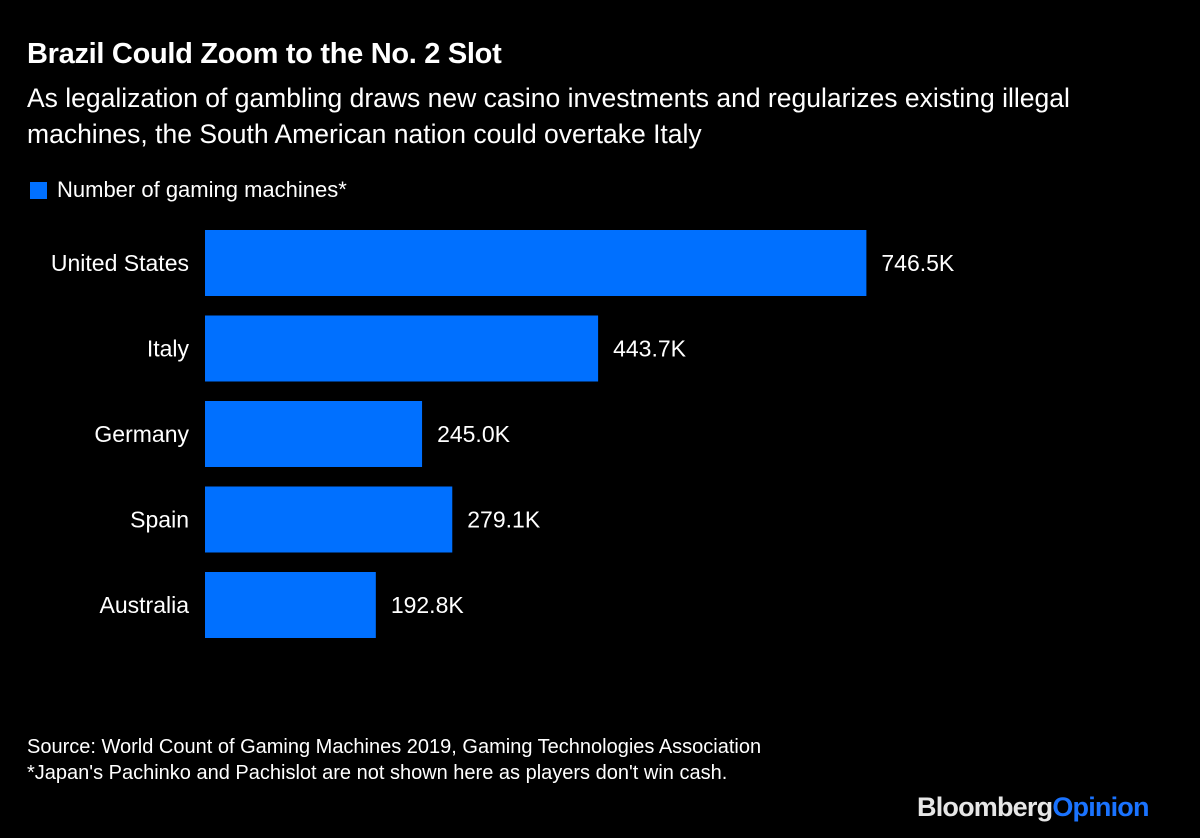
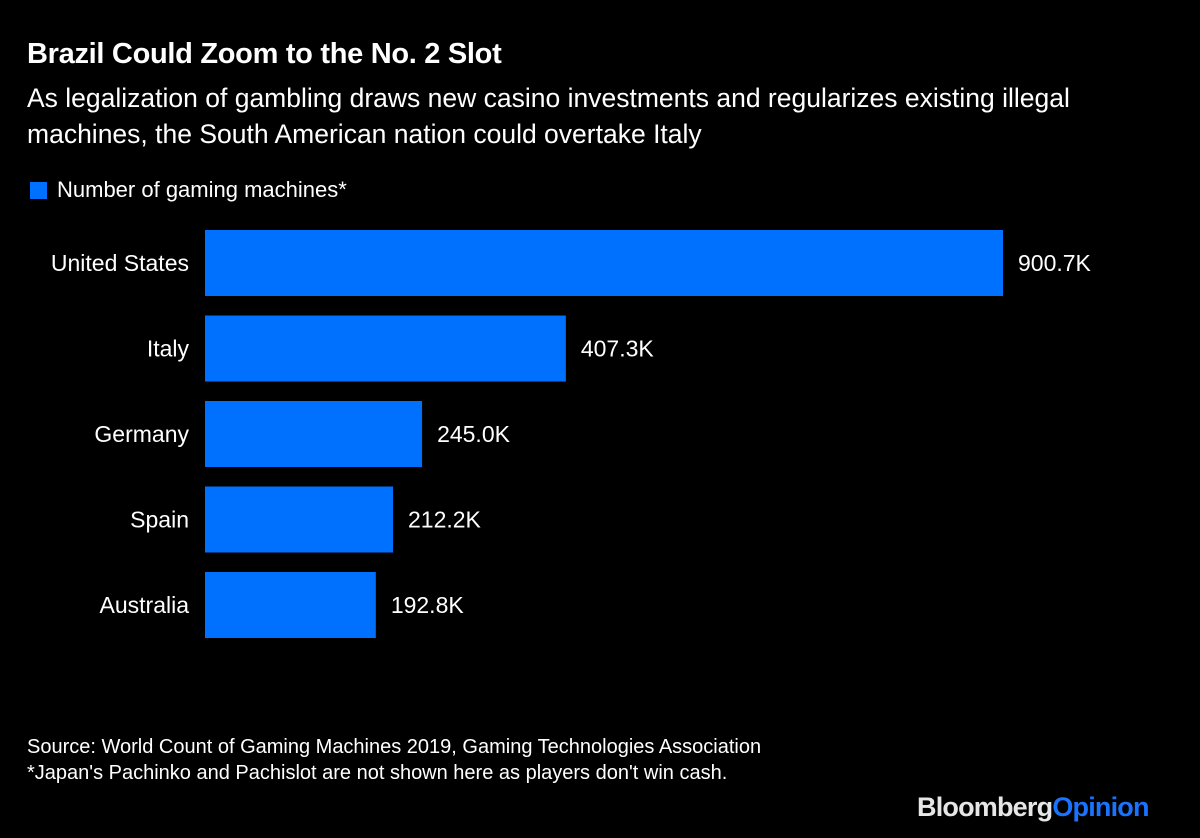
United States: 746.5K -> 900.7K
Italy: 443.7K -> 407.3K
Spain: 279.1K -> 212.2K
